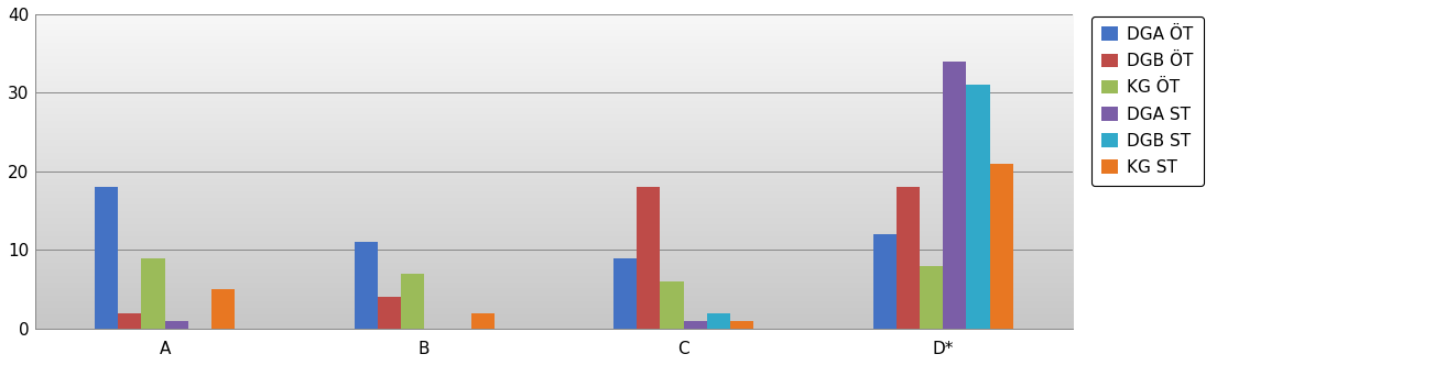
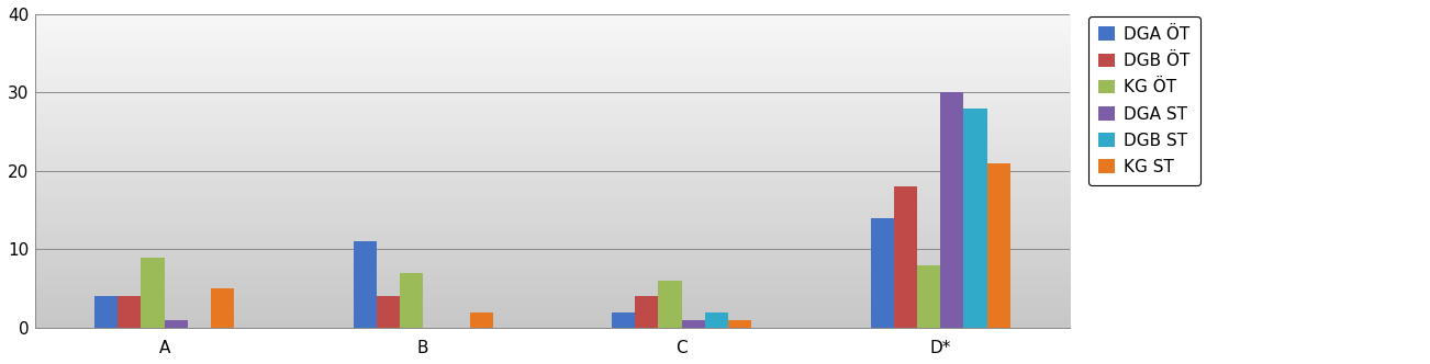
DGA ÖT/A: 18 -> 4
DGB ÖT/A: 2 -> 4
DGA ÖT/C: 9 -> 2
DGB ÖT/C: 18 -> 4
DGA ÖT/D*: 12 -> 14
DGA ST/D*: 34 -> 30
DGB ST/D*: 31 -> 28
